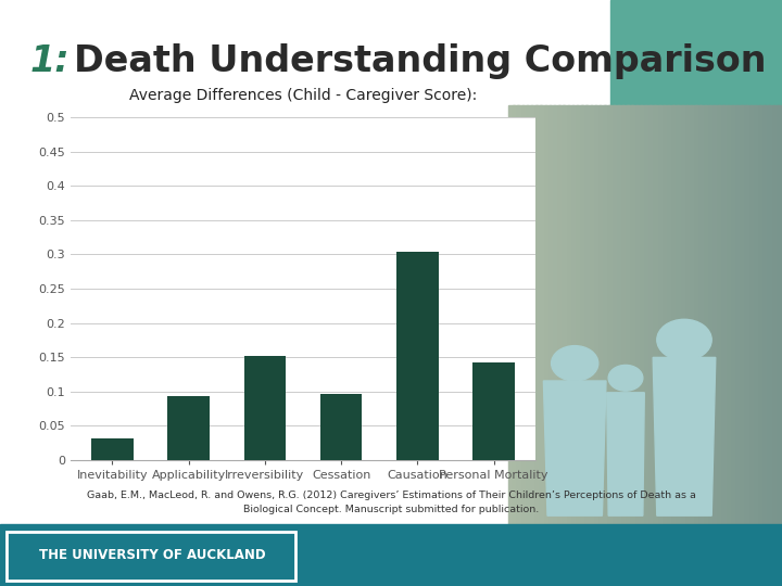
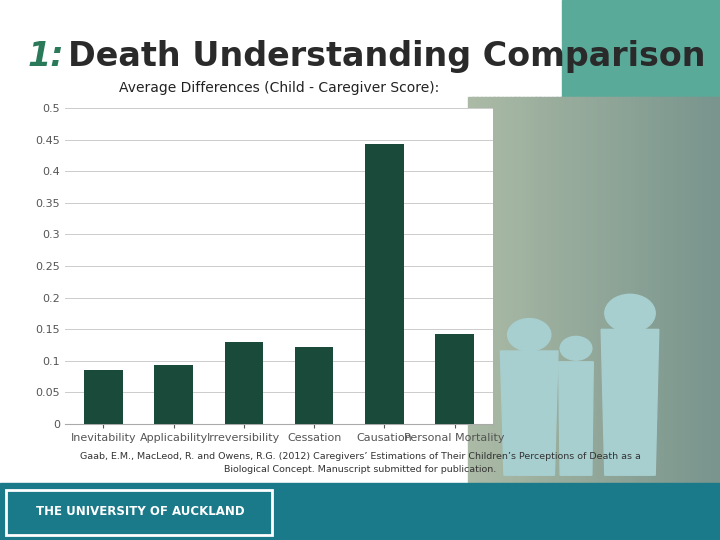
Inevitability: 0.032 -> 0.085
Irreversibility: 0.152 -> 0.130
Cessation: 0.096 -> 0.122
Causation: 0.304 -> 0.443
